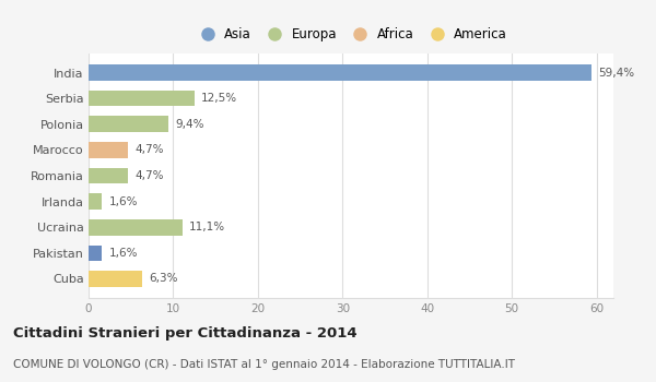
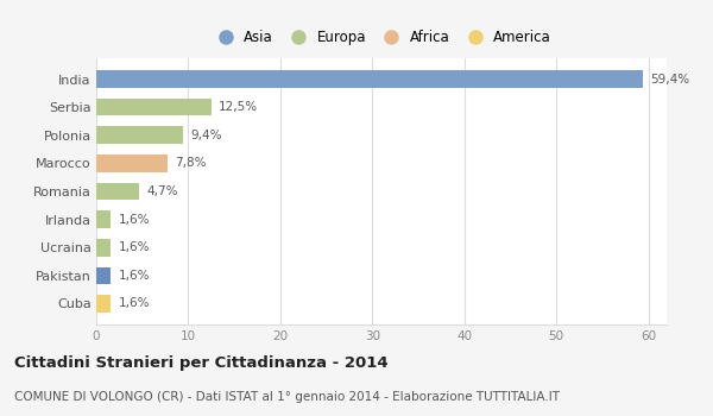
Marocco: 4,7% -> 7,8%
Ucraina: 11,1% -> 1,6%
Cuba: 6,3% -> 1,6%
